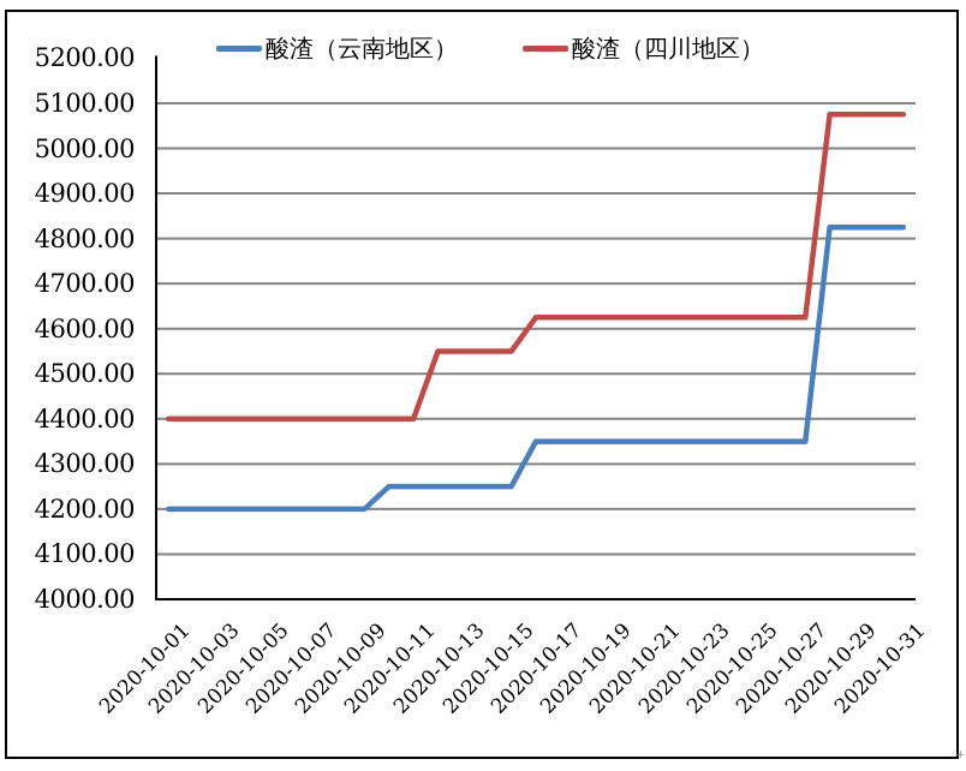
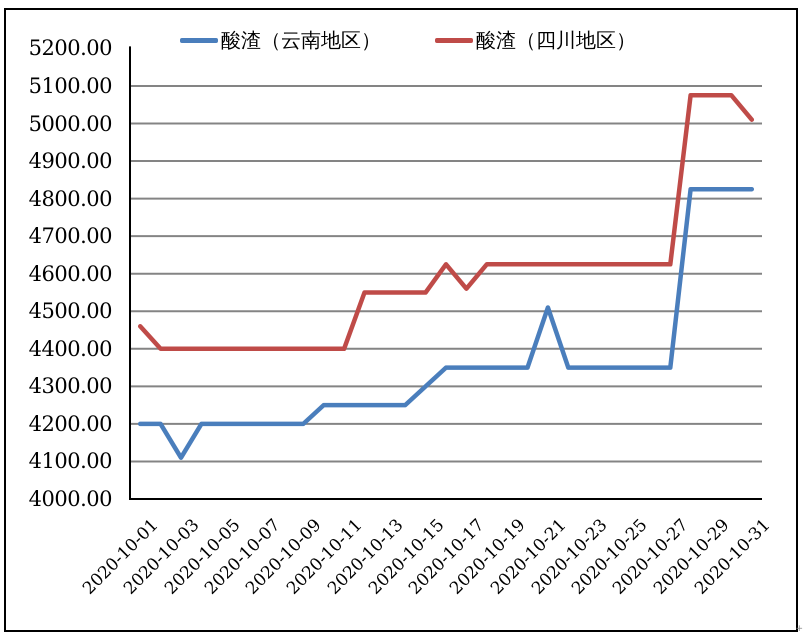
酸渣（四川地区）/2020-10-01: 4400 -> 4460
酸渣（云南地区）/2020-10-03: 4200 -> 4110
酸渣（云南地区）/2020-10-15: 4250 -> 4300
酸渣（四川地区）/2020-10-17: 4620 -> 4560
酸渣（云南地区）/2020-10-21: 4350 -> 4510
酸渣（四川地区）/2020-10-31: 5080 -> 5010
